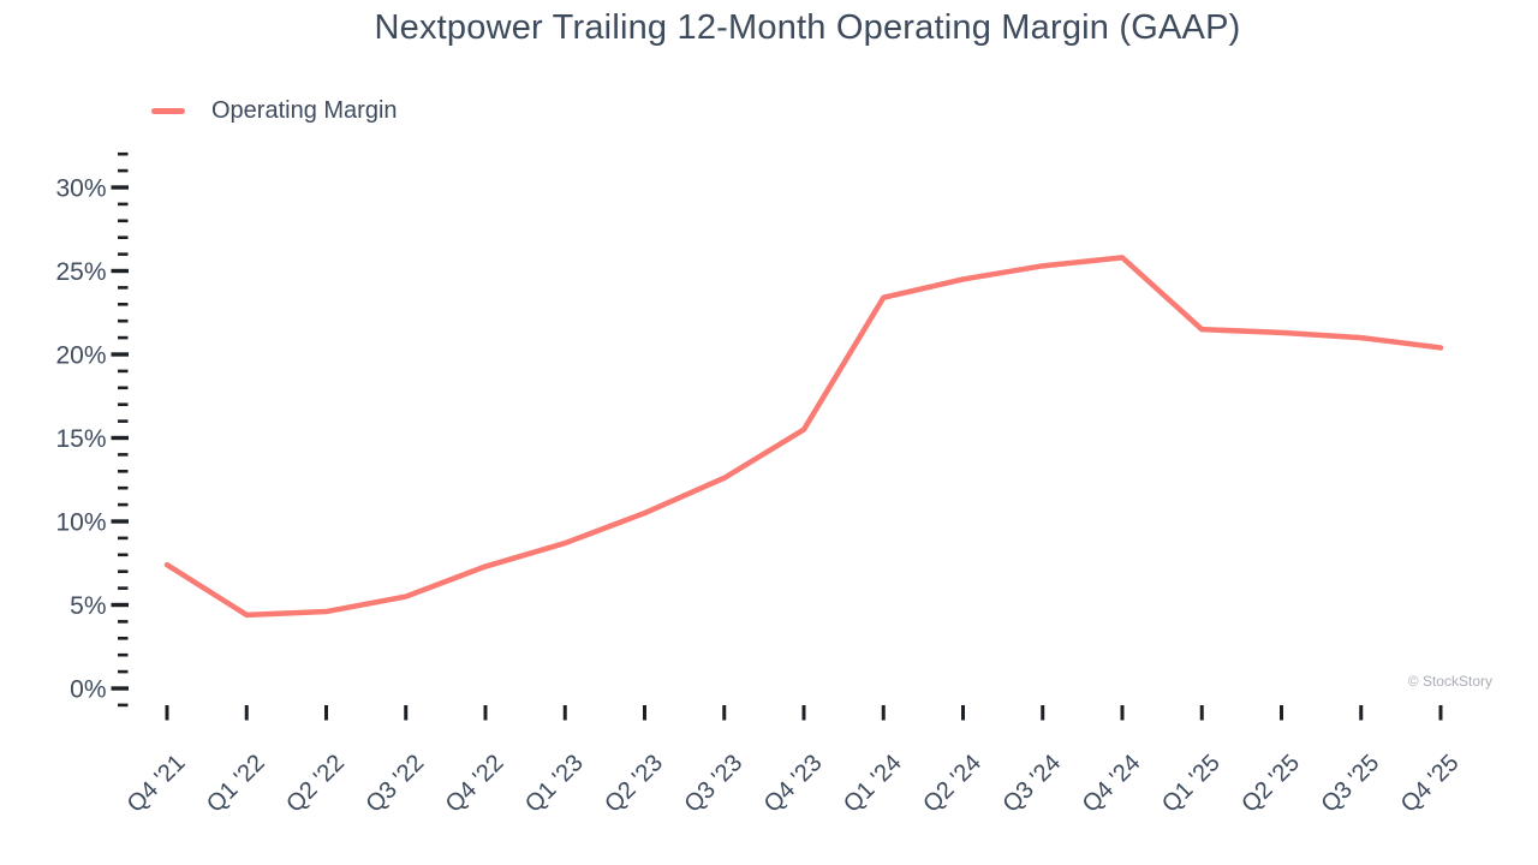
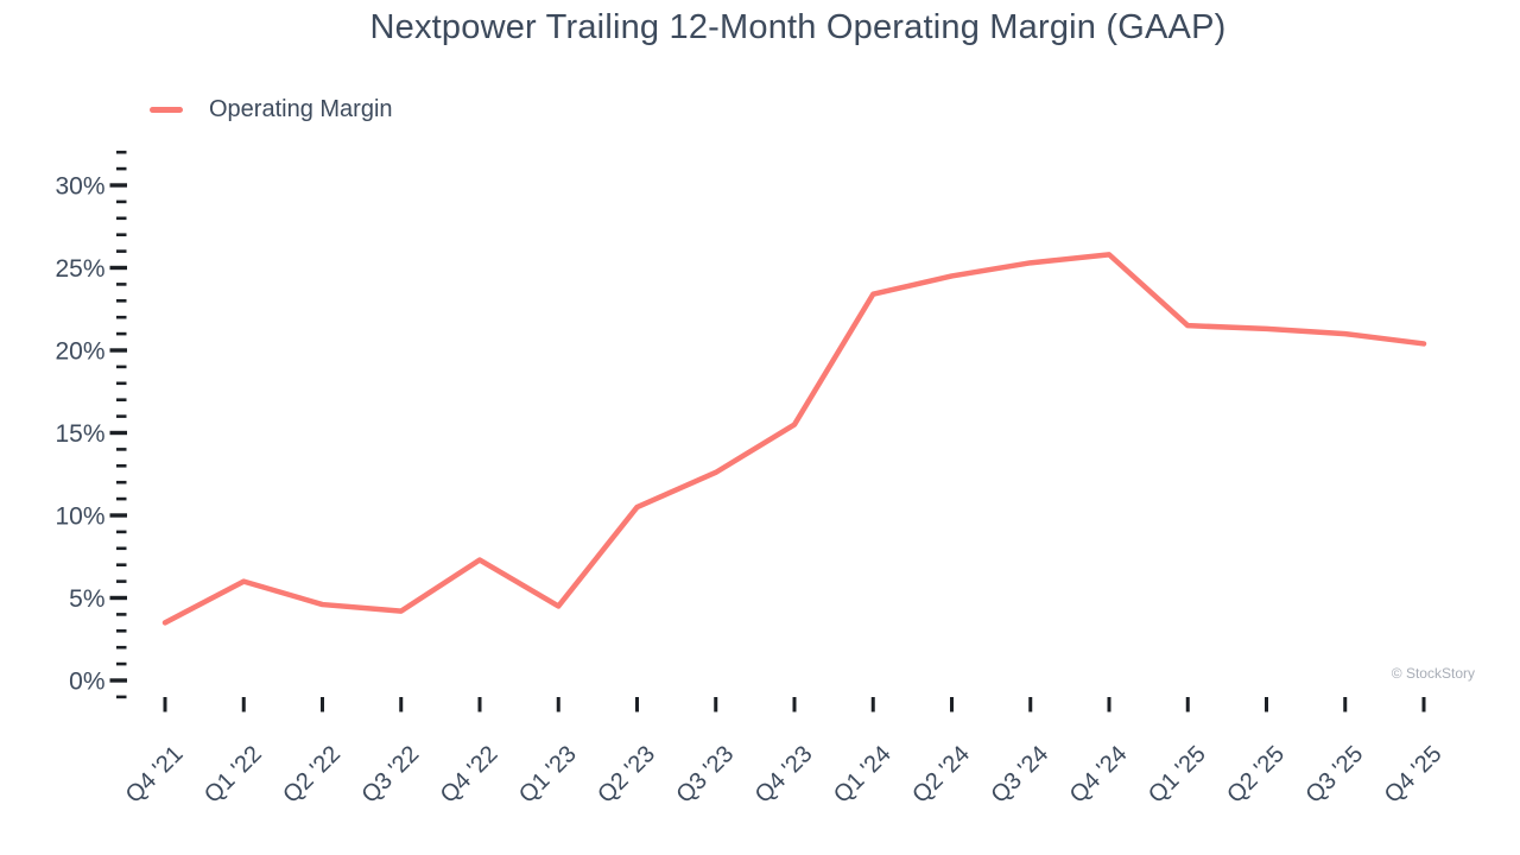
Q4 '21: 7.4% -> 3.5%
Q1 '22: 4.4% -> 6.0%
Q3 '22: 5.5% -> 4.2%
Q1 '23: 8.7% -> 4.5%
